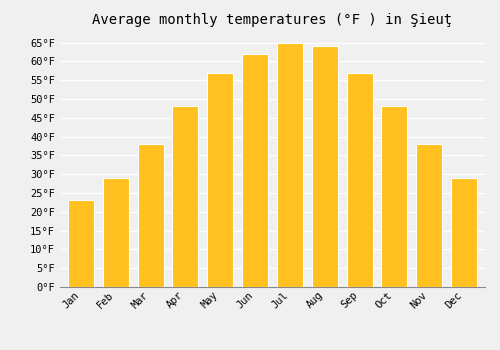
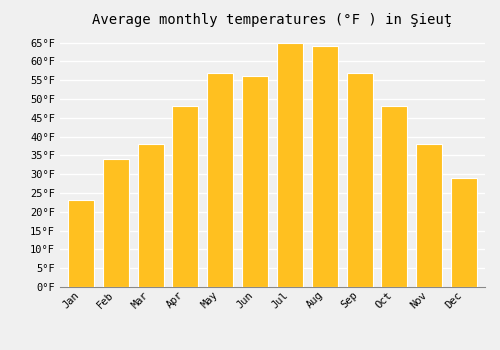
Feb: 29°F -> 34°F
Jun: 62°F -> 56°F
